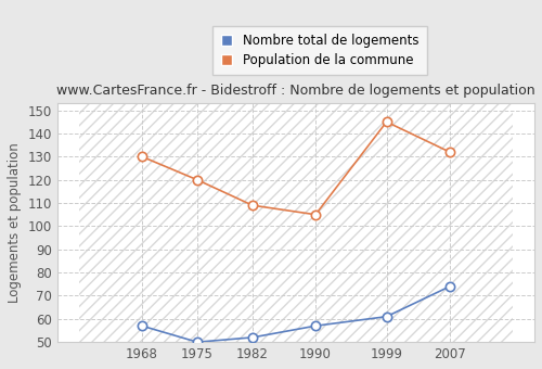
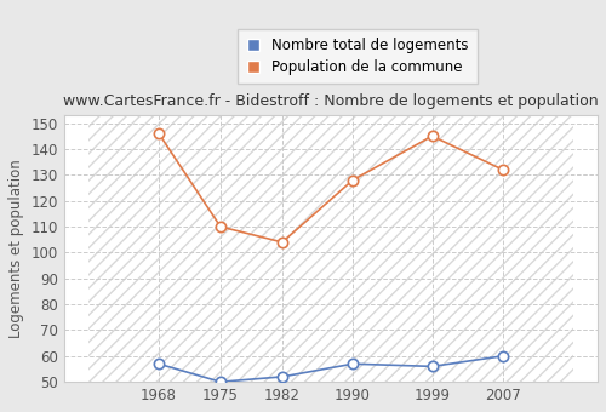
Population de la commune/1968: 130 -> 146
Population de la commune/1975: 120 -> 110
Population de la commune/1982: 109 -> 104
Population de la commune/1990: 105 -> 128
Nombre total de logements/1999: 61 -> 56
Nombre total de logements/2007: 74 -> 60
